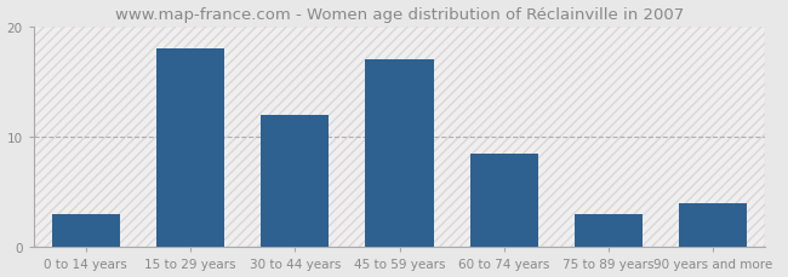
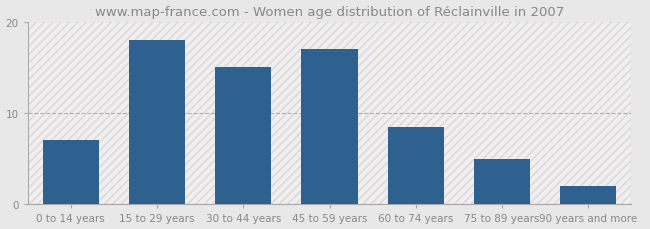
0 to 14 years: 3.0 -> 7.0
30 to 44 years: 12.0 -> 15.0
75 to 89 years: 3.0 -> 5.0
90 years and more: 4.0 -> 2.0
